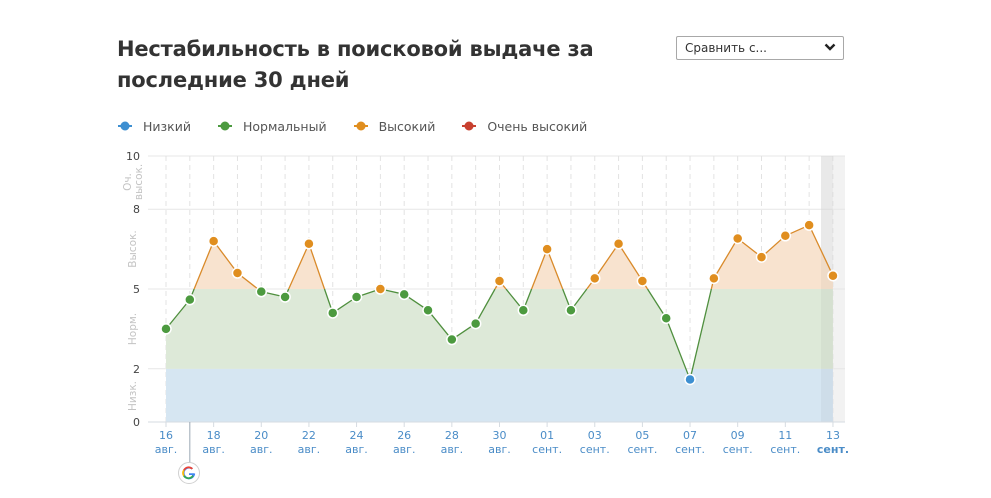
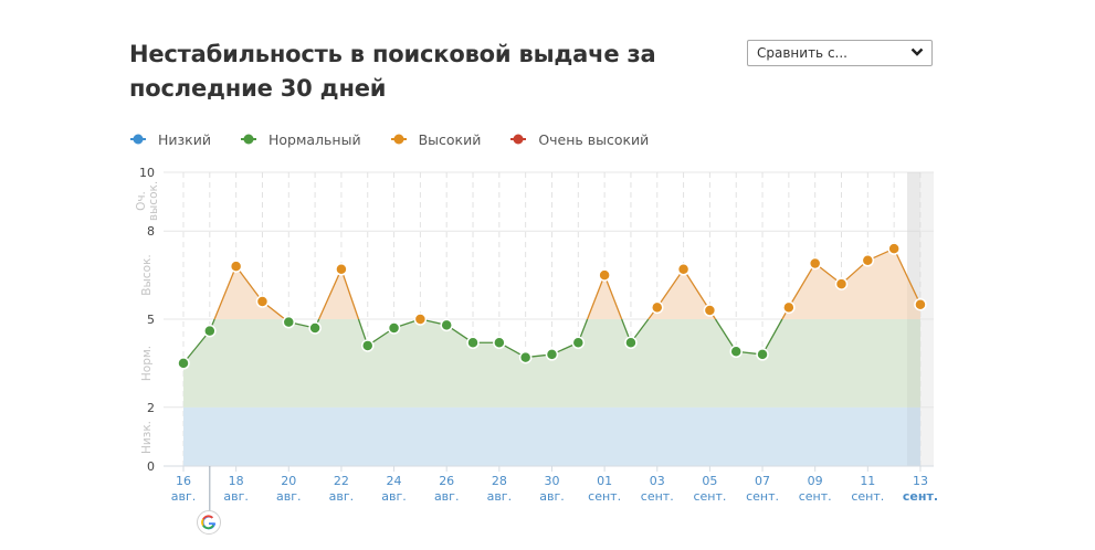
28 авг.: 3.1 -> 4.2
30 авг.: 5.3 -> 3.8
07 сент.: 1.6 -> 3.8
